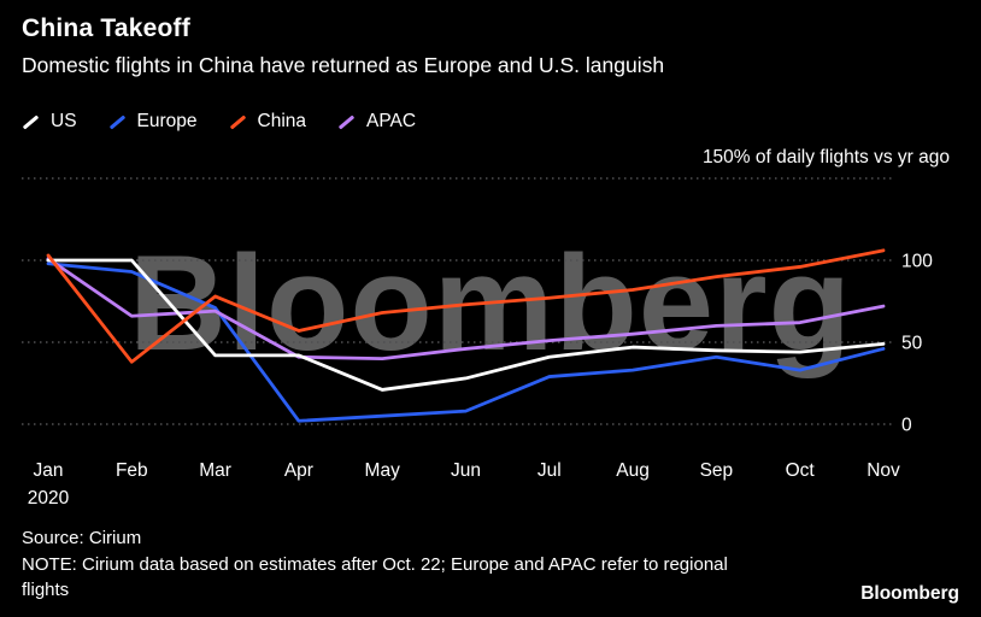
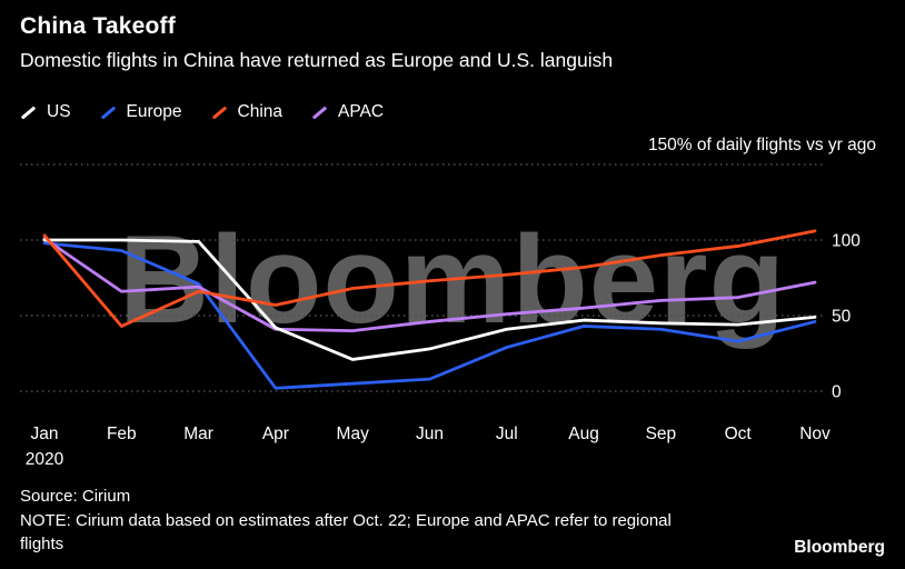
China/Feb: 38 -> 43
US/Mar: 42 -> 99
China/Mar: 78 -> 66
Europe/Aug: 33 -> 43
